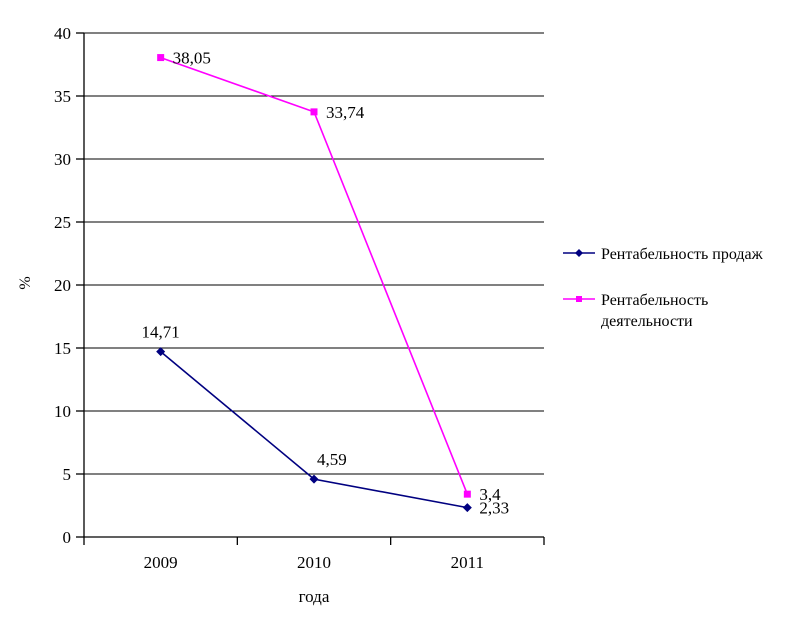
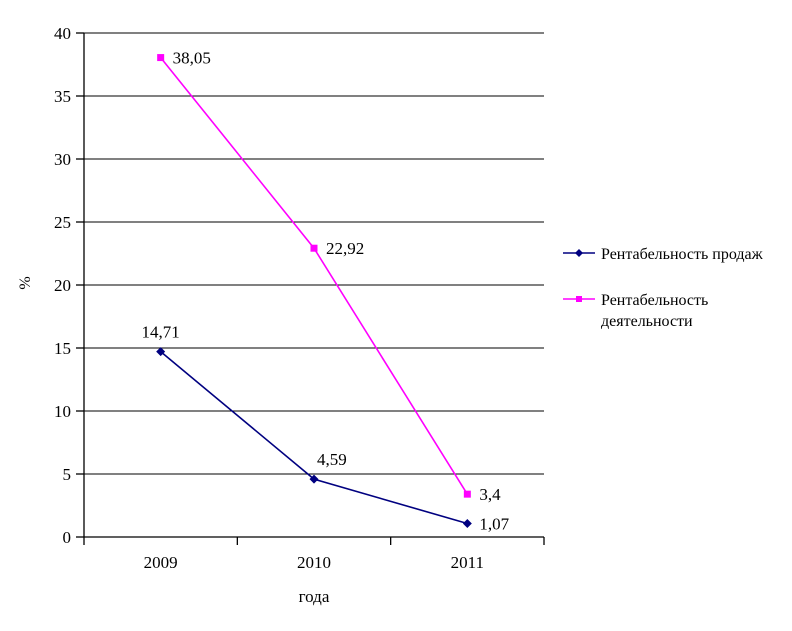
Рентабельность деятельности/2010: 33,74 -> 22,92
Рентабельность продаж/2011: 2,33 -> 1,07
